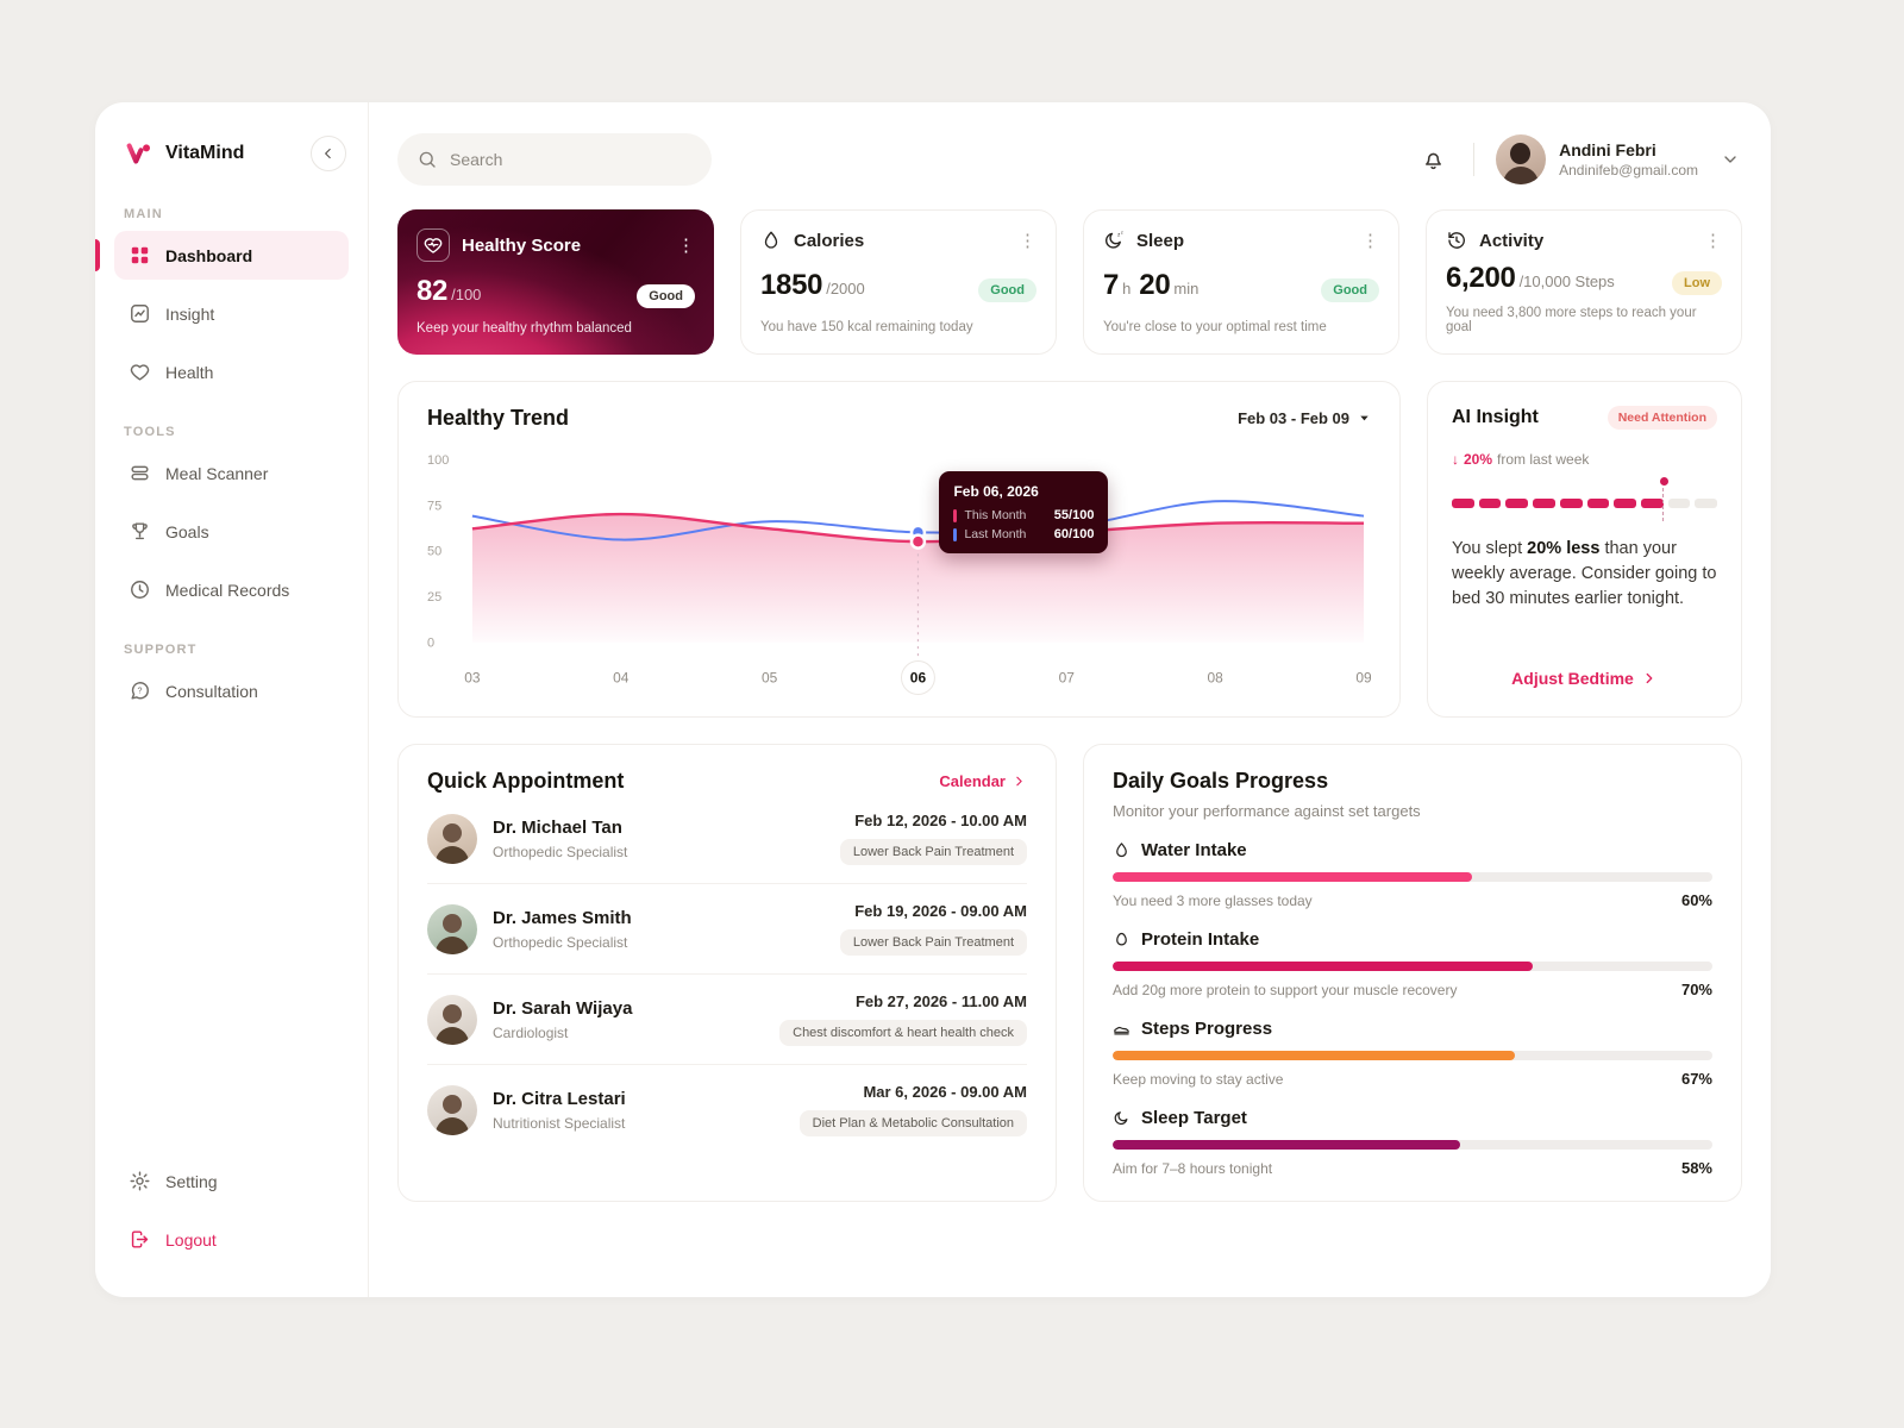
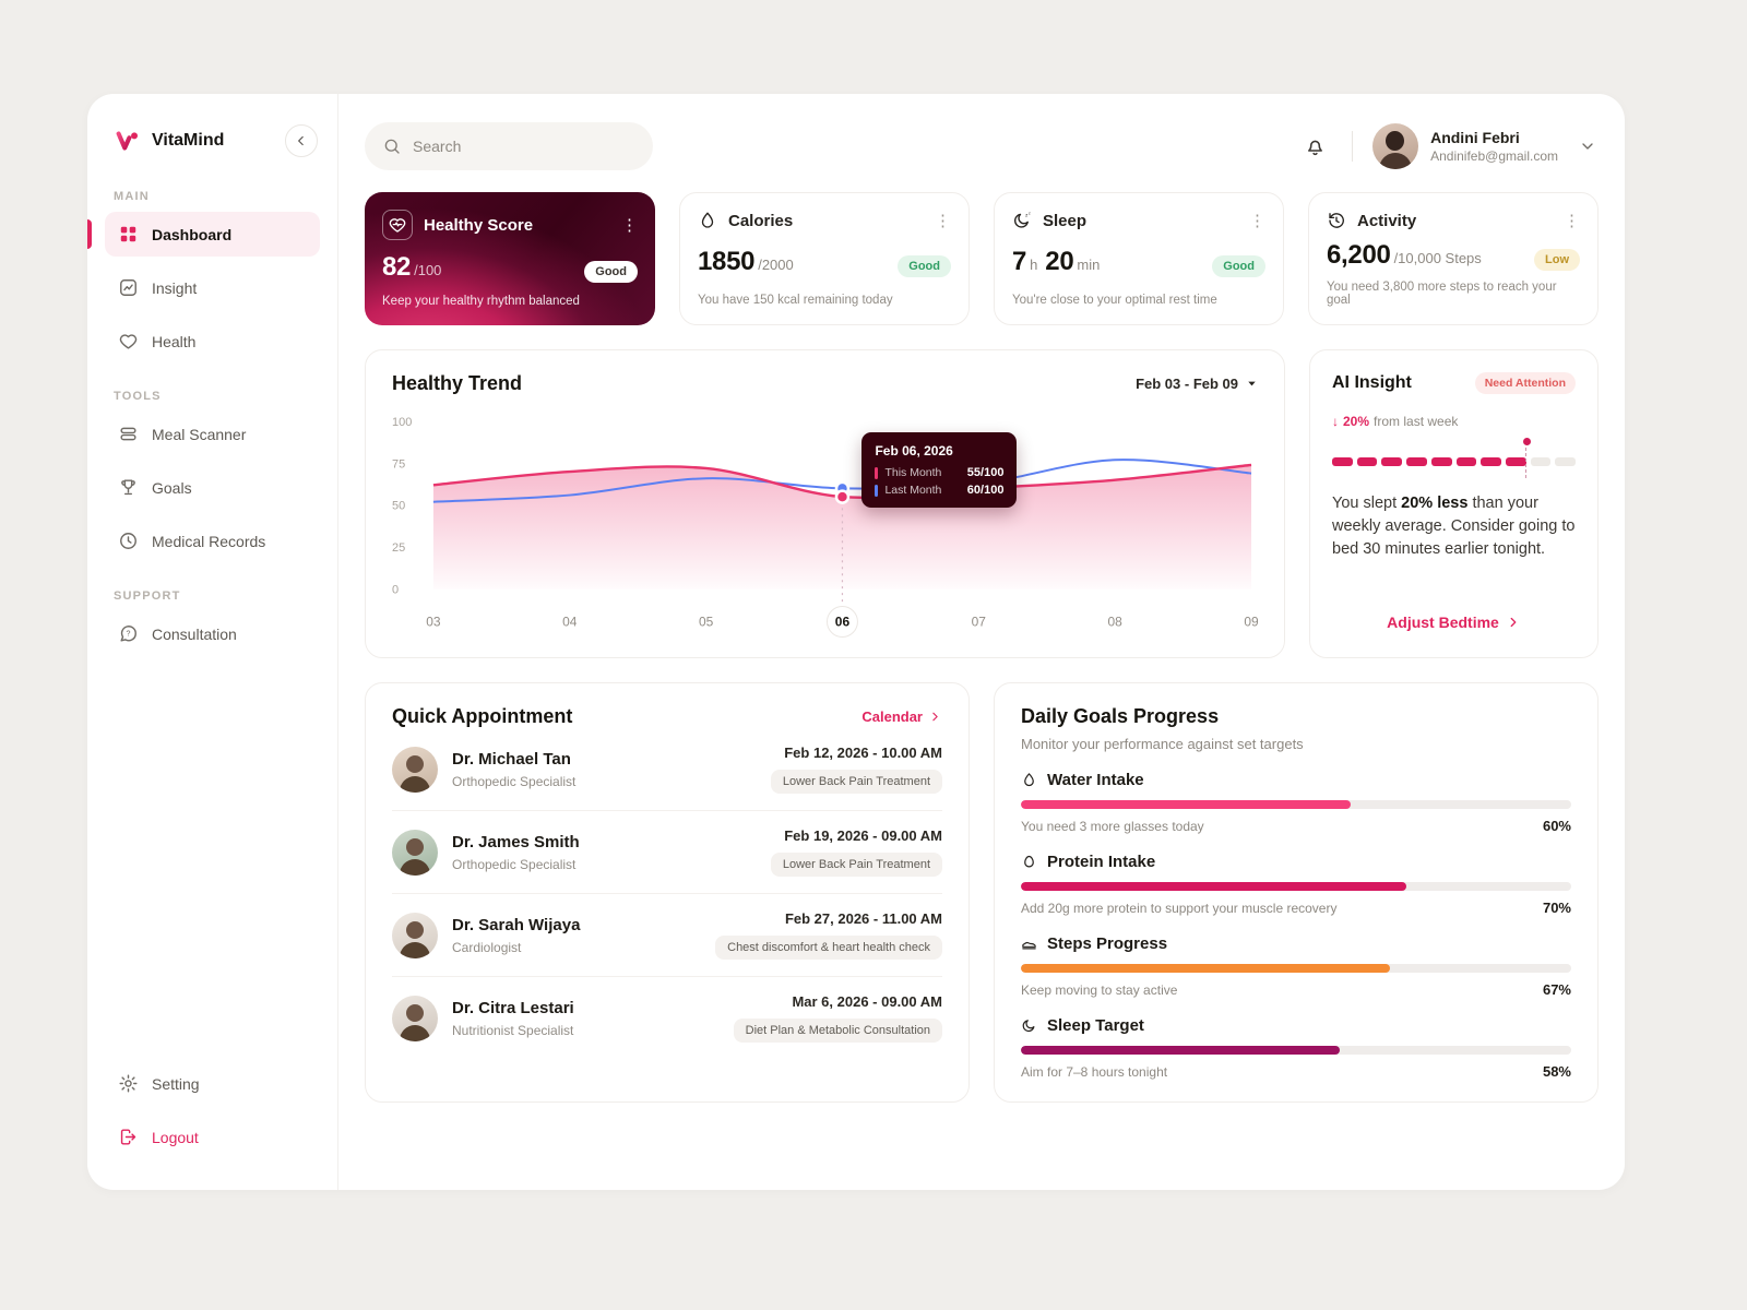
Last Month/03: 69 -> 52
This Month/05: 62 -> 72
This Month/09: 65 -> 74
